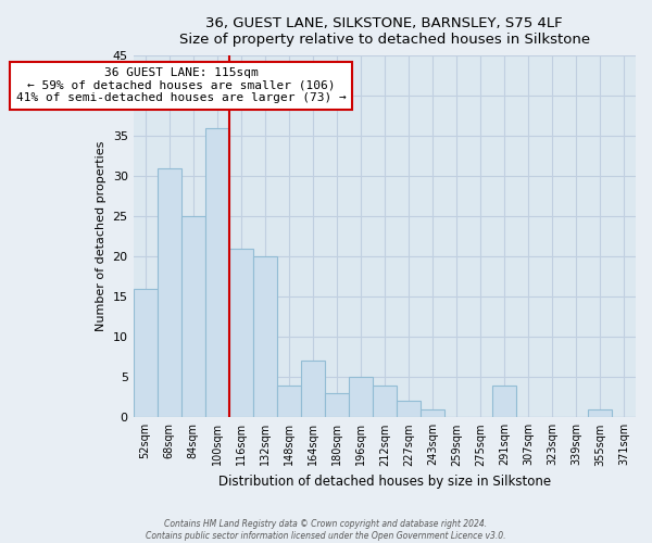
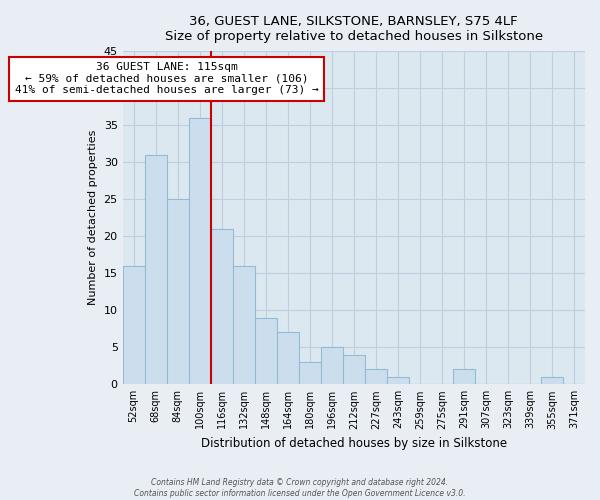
132sqm: 20 -> 16
148sqm: 4 -> 9
291sqm: 4 -> 2
